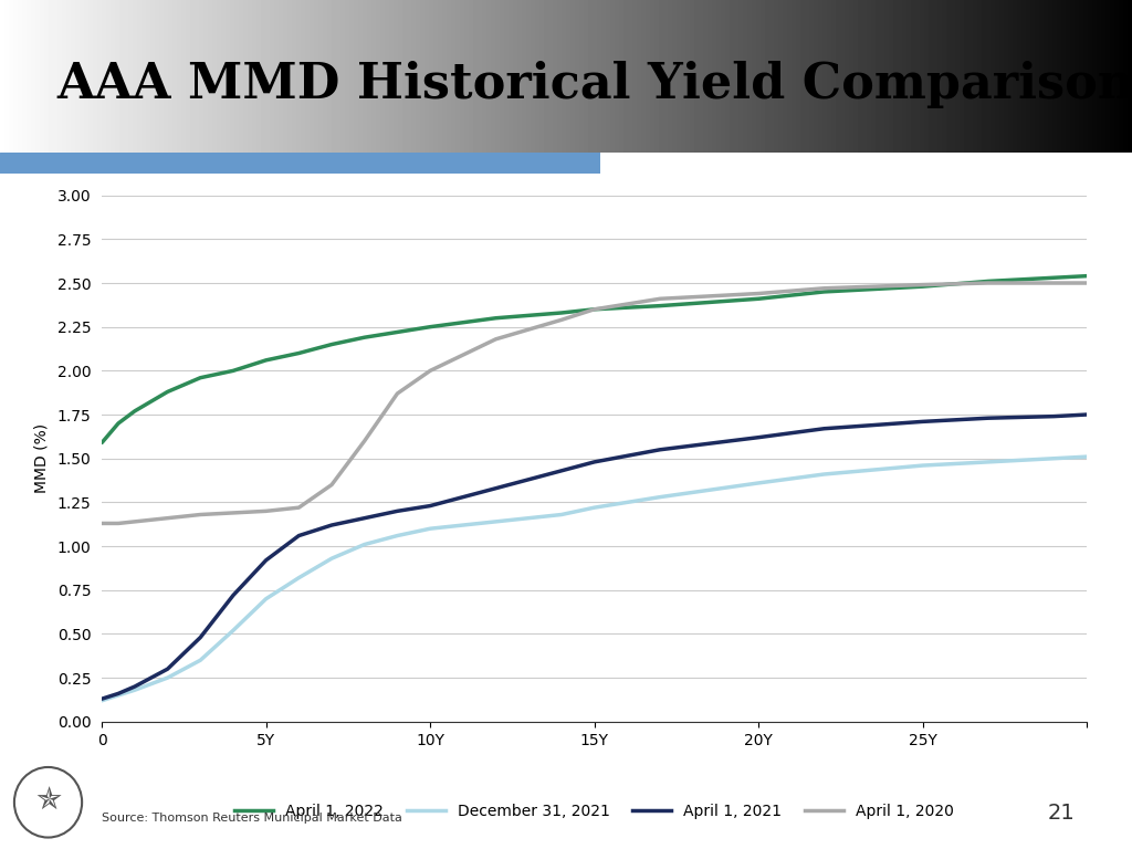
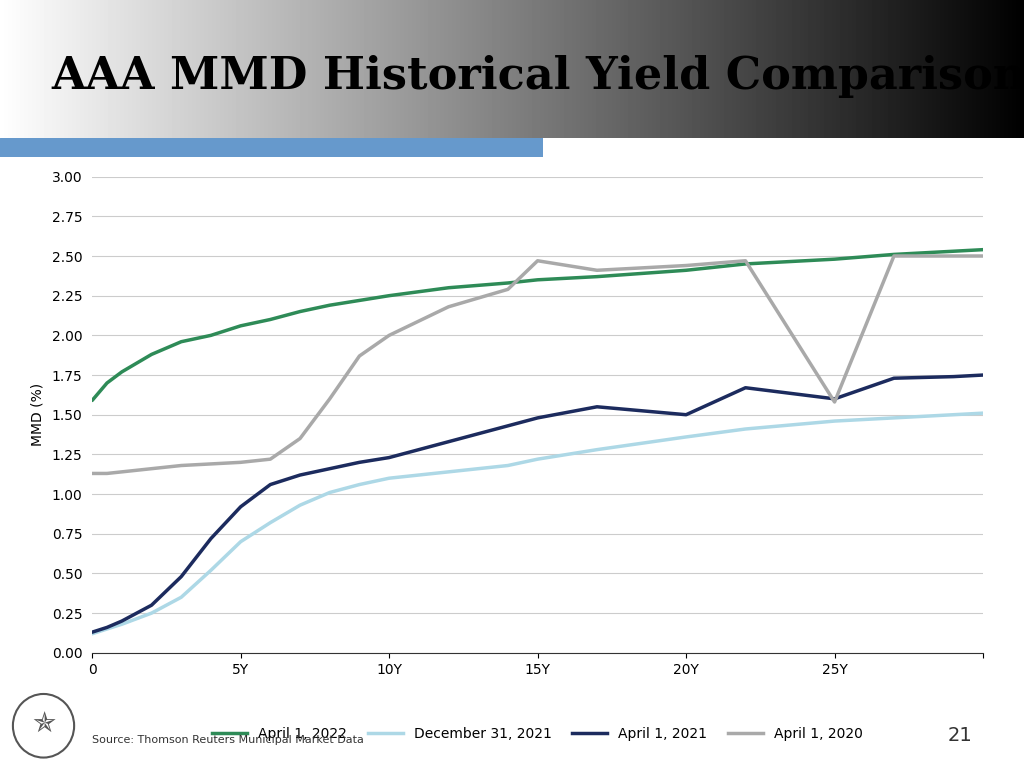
April 1, 2020/15Y: 2.35 -> 2.47
April 1, 2021/20Y: 1.62 -> 1.50
April 1, 2021/25Y: 1.71 -> 1.60
April 1, 2020/25Y: 2.49 -> 1.58
